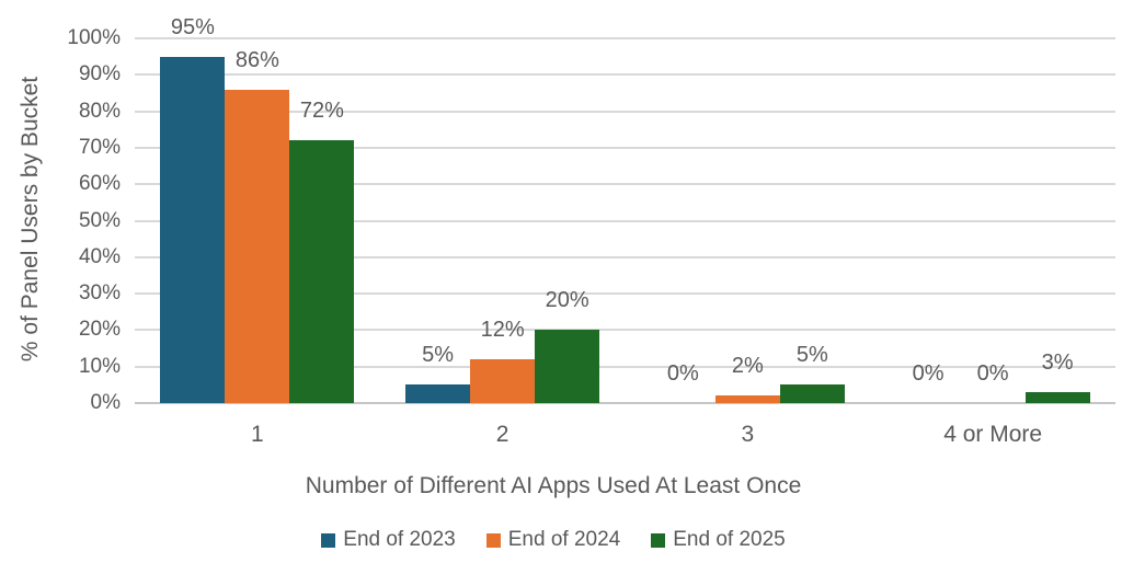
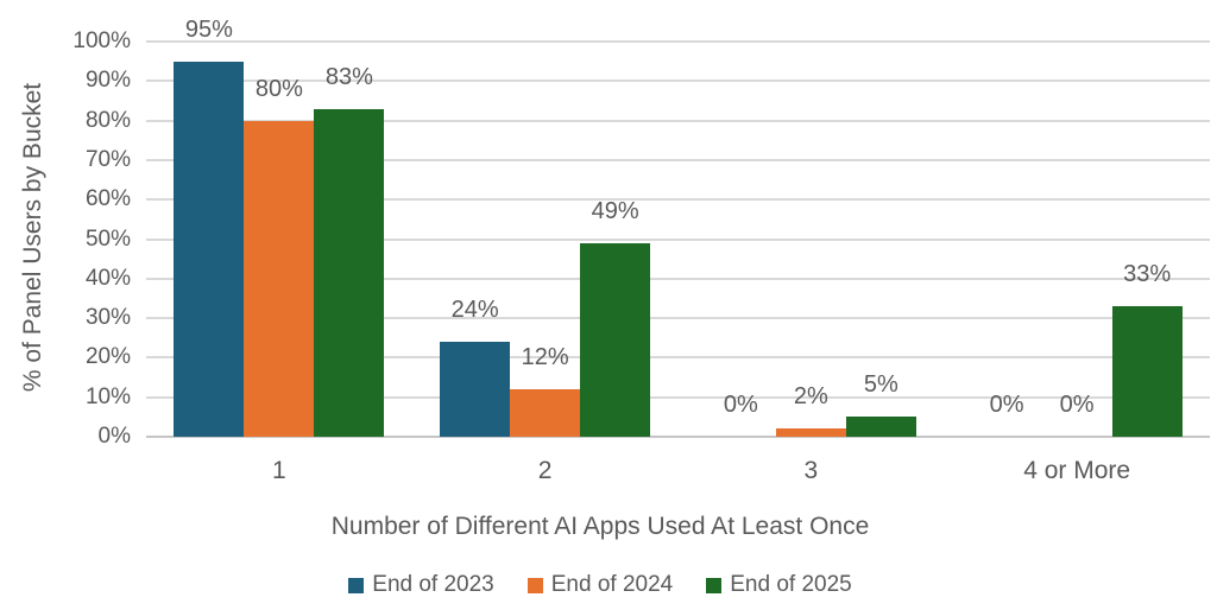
End of 2024/1: 86% -> 80%
End of 2025/1: 72% -> 83%
End of 2023/2: 5% -> 24%
End of 2025/2: 20% -> 49%
End of 2025/4 or More: 3% -> 33%
